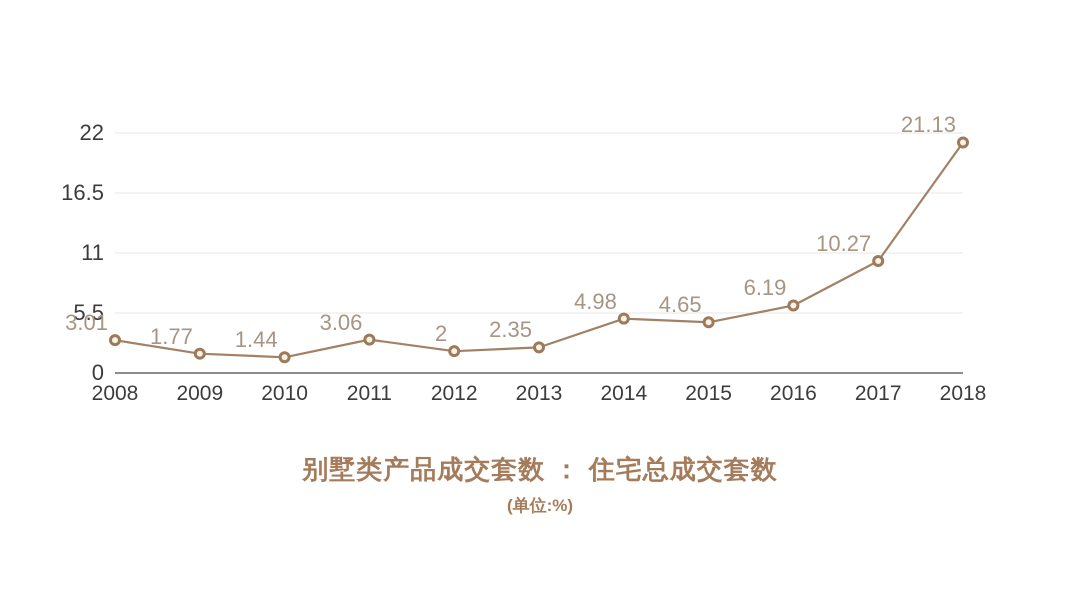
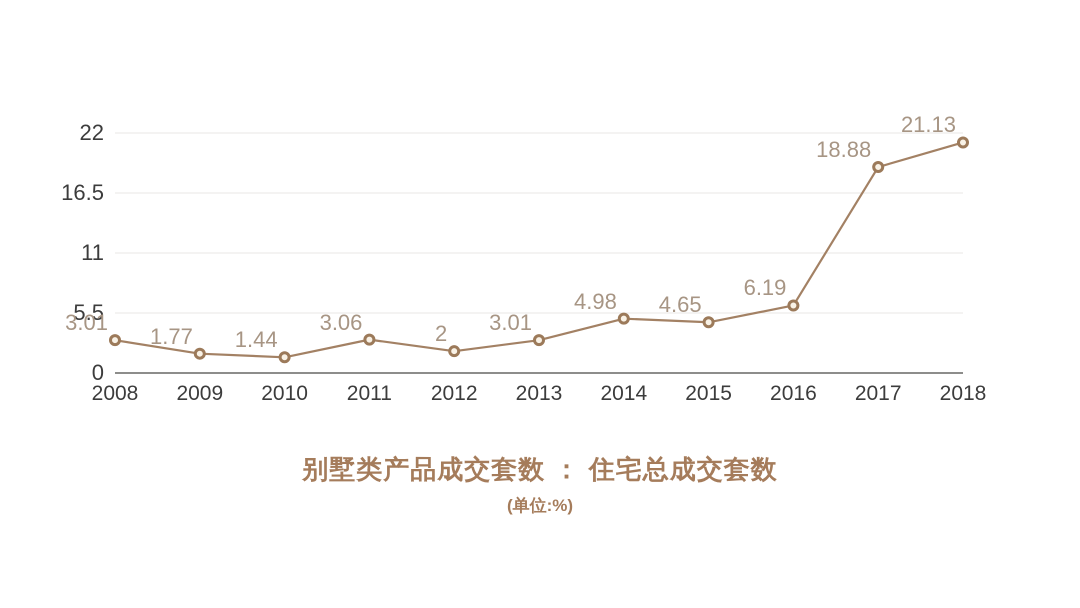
2013: 2.35 -> 3.01
2017: 10.27 -> 18.88
